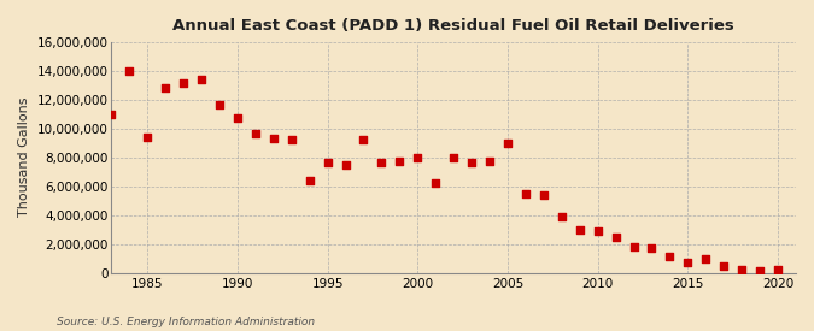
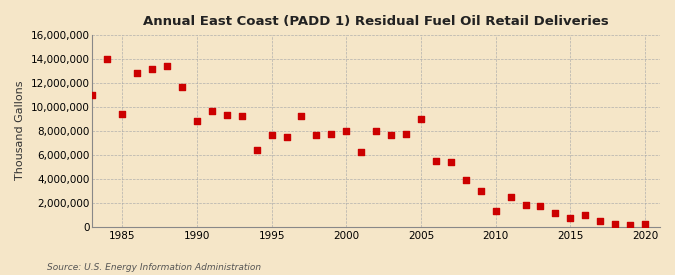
1990: 10,700,000 -> 8,800,000
2010: 2,900,000 -> 1,300,000
